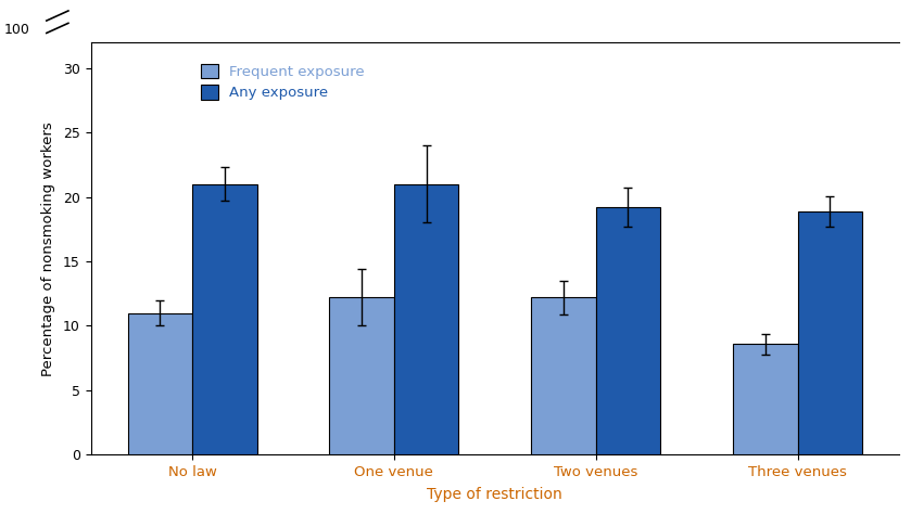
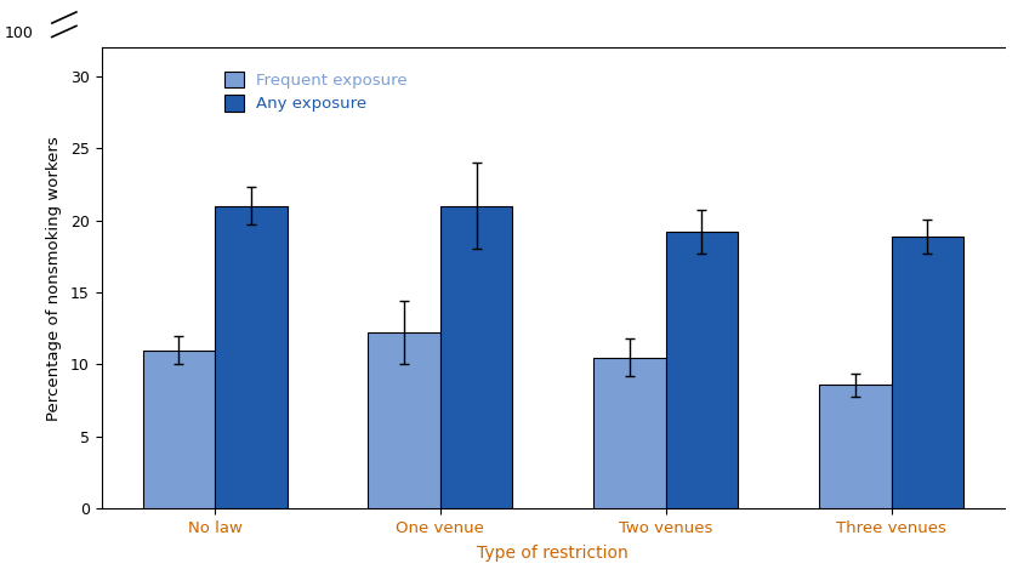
Frequent exposure/Two venues: 12.2 -> 10.5
